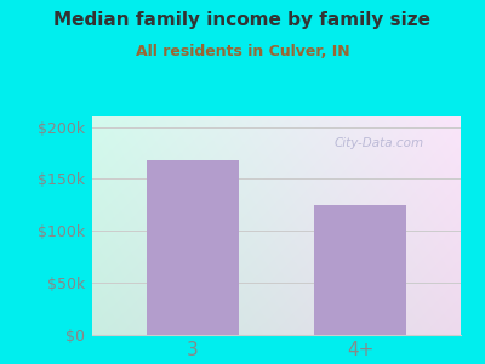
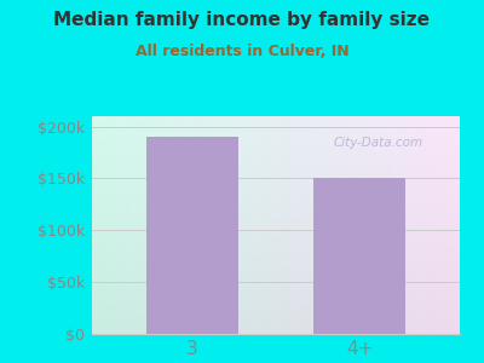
3: $168k -> $190k
4+: $125k -> $150k
